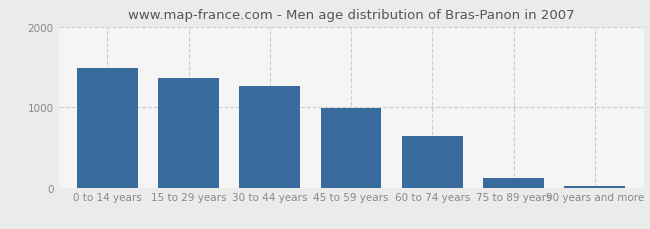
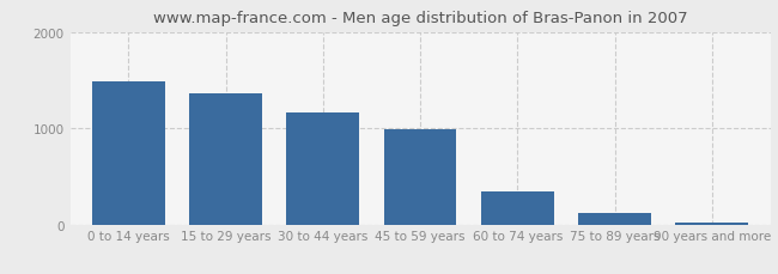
30 to 44 years: 1260 -> 1160
60 to 74 years: 640 -> 340
